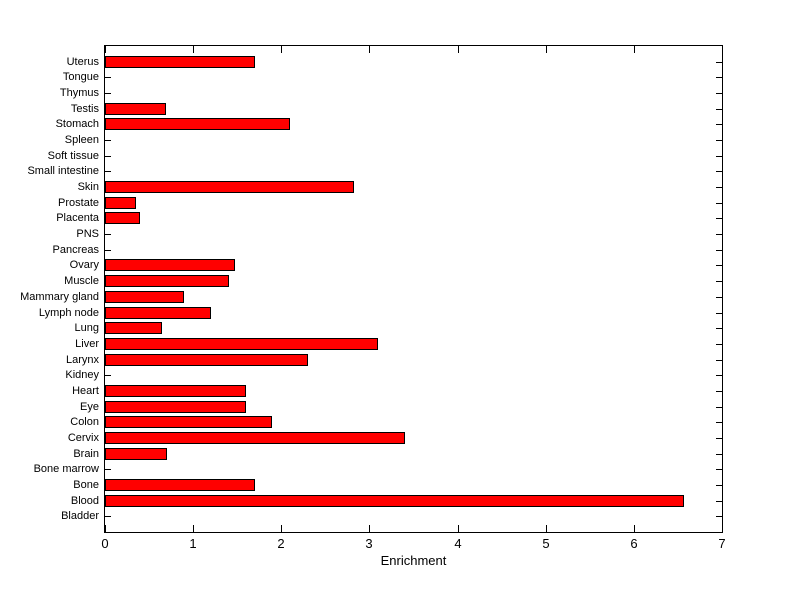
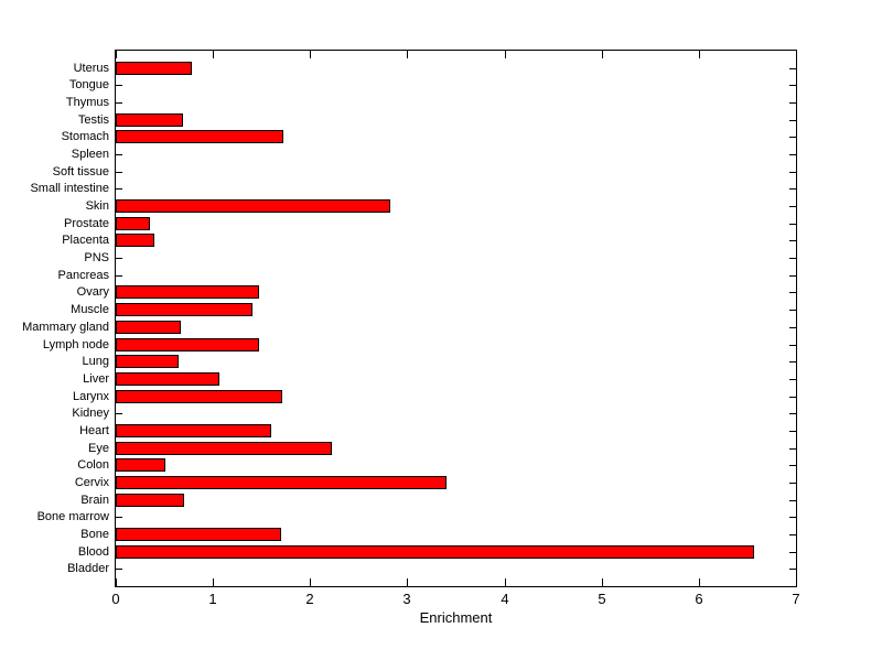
Uterus: 1.7 -> 0.8
Stomach: 2.1 -> 1.7
Mammary gland: 0.9 -> 0.7
Lymph node: 1.2 -> 1.5
Liver: 3.1 -> 1.1
Larynx: 2.3 -> 1.7
Eye: 1.6 -> 2.2
Colon: 1.9 -> 0.5
